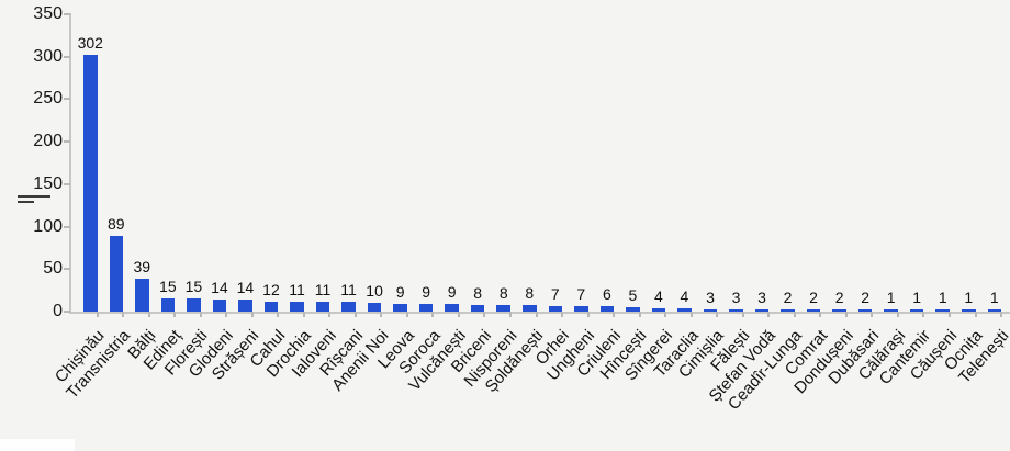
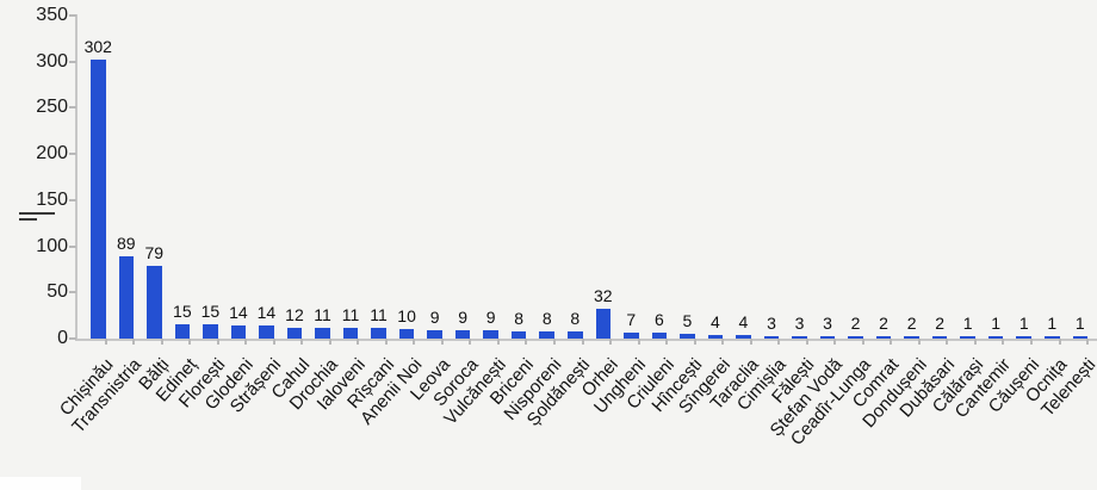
Bălți: 39 -> 79
Orhei: 7 -> 32
